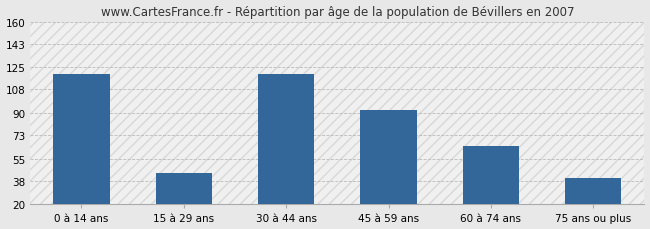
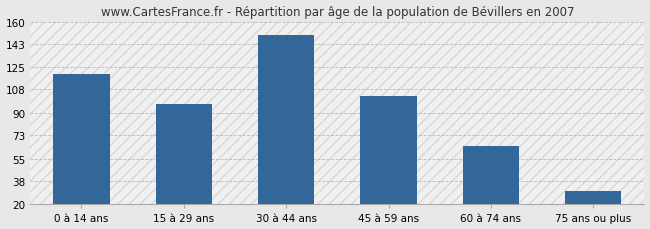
15 à 29 ans: 44 -> 97
30 à 44 ans: 120 -> 150
45 à 59 ans: 92 -> 103
75 ans ou plus: 40 -> 30
